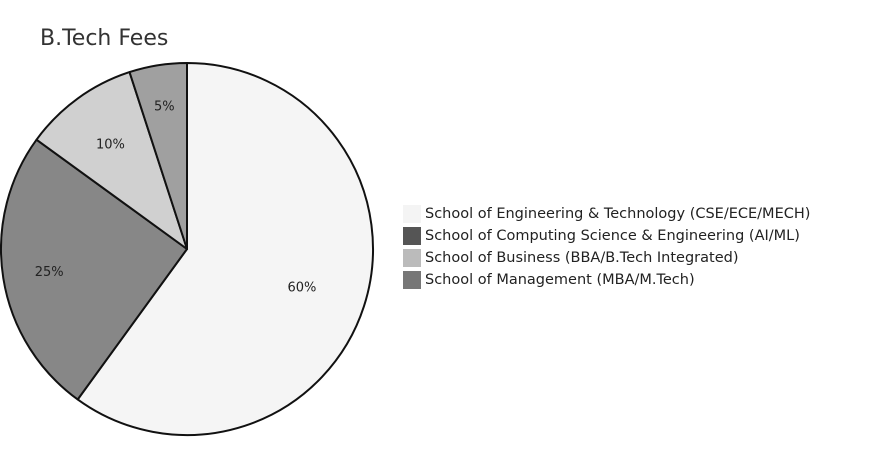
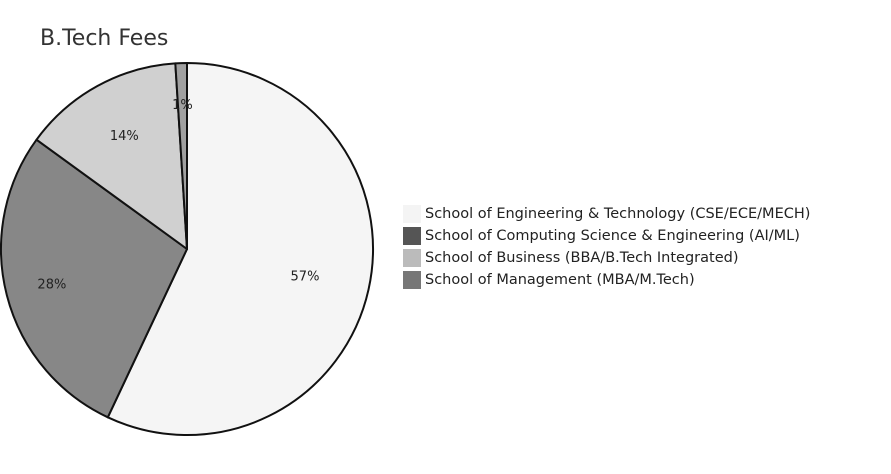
School of Engineering & Technology (CSE/ECE/MECH): 60% -> 57%
School of Computing Science & Engineering (AI/ML): 25% -> 28%
School of Business (BBA/B.Tech Integrated): 10% -> 14%
School of Management (MBA/M.Tech): 5% -> 1%
